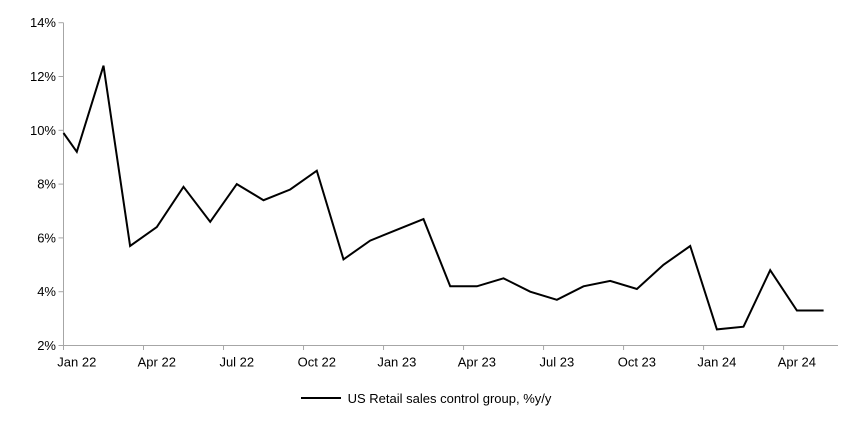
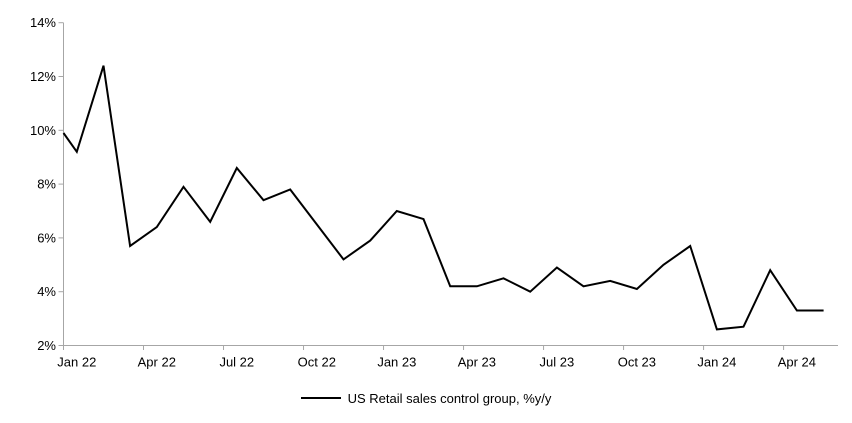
Jul 22: 8.0% -> 8.6%
Oct 22: 8.5% -> 6.5%
Jan 23: 6.3% -> 7.0%
Jul 23: 3.7% -> 4.9%
